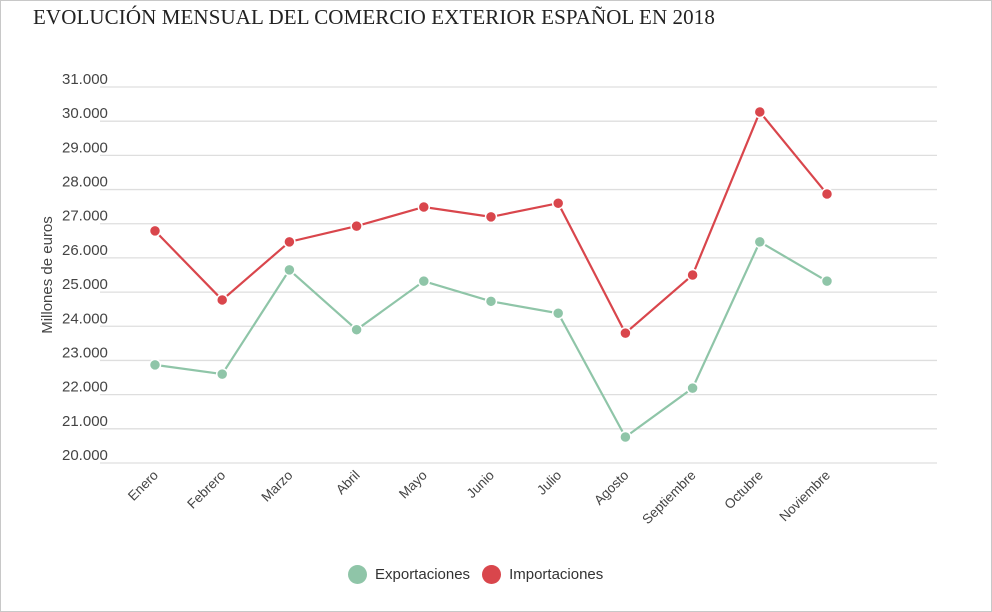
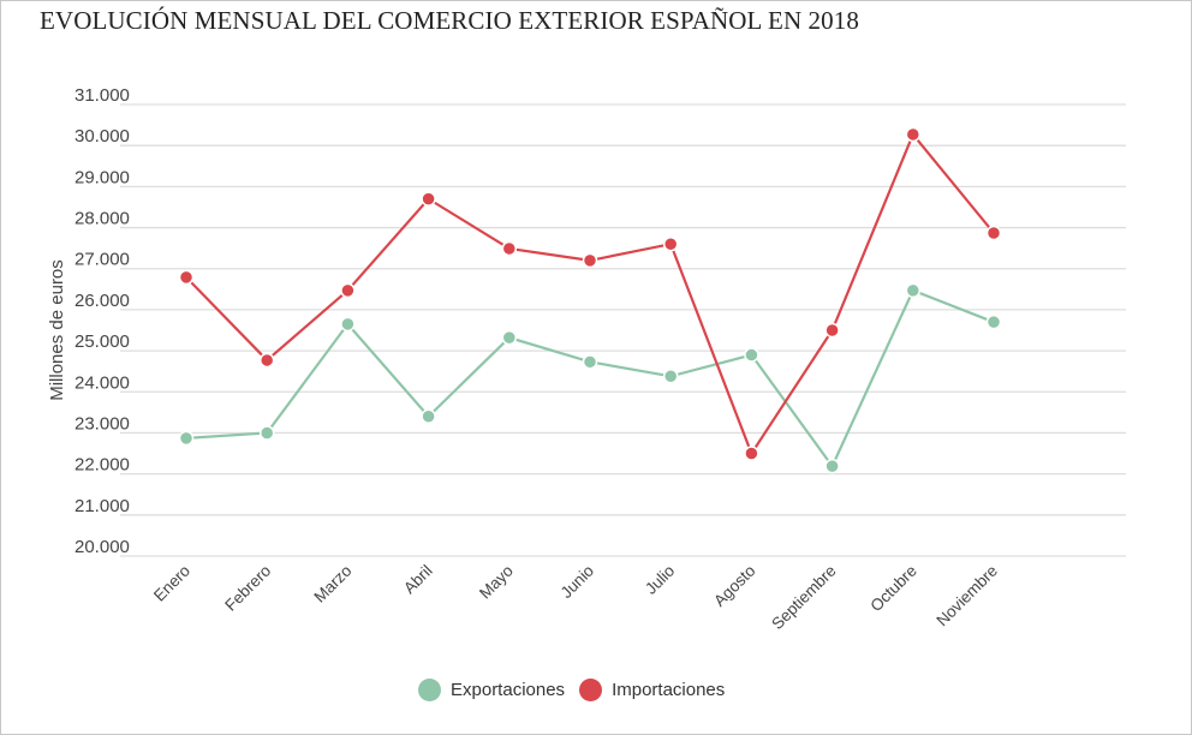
Exportaciones/Febrero: 22600 -> 23000
Exportaciones/Abril: 23900 -> 23400
Importaciones/Abril: 26900 -> 28700
Exportaciones/Agosto: 20800 -> 24900
Importaciones/Agosto: 23800 -> 22500
Exportaciones/Noviembre: 25300 -> 25700
